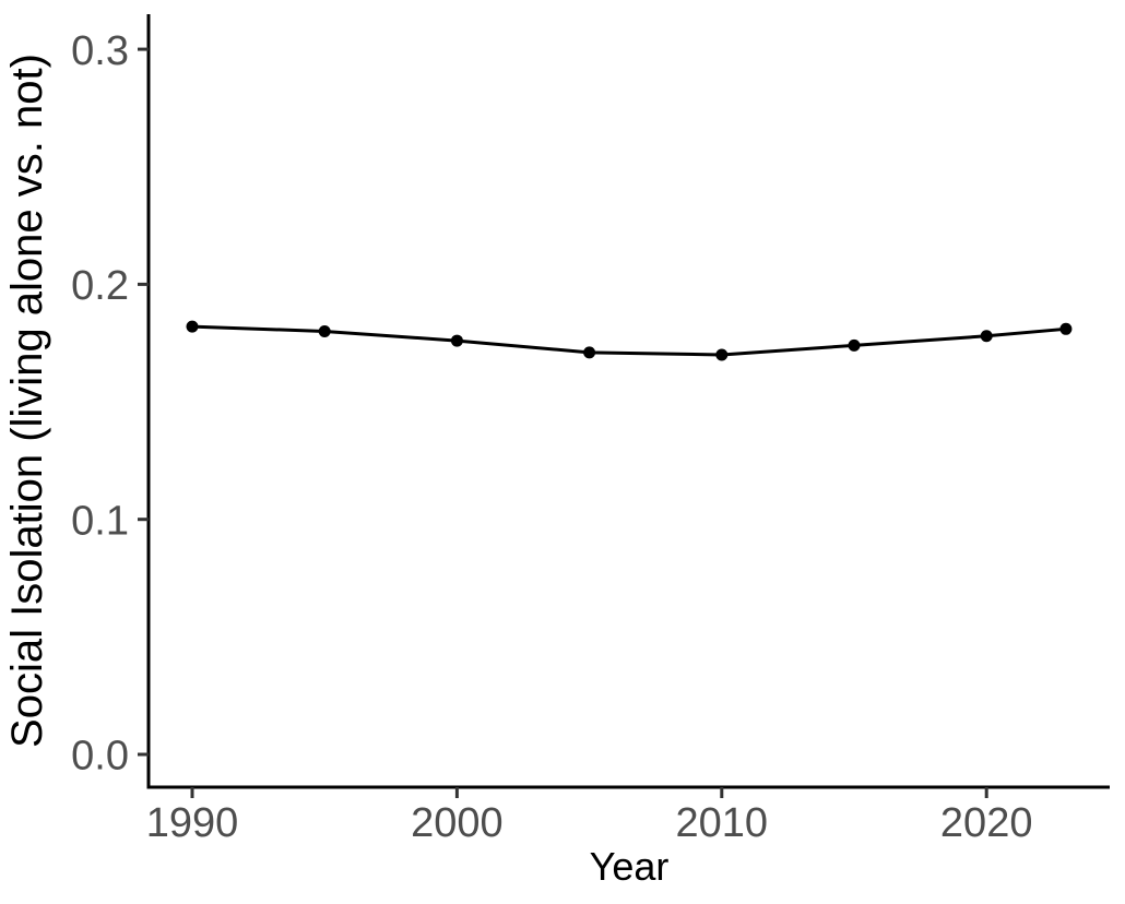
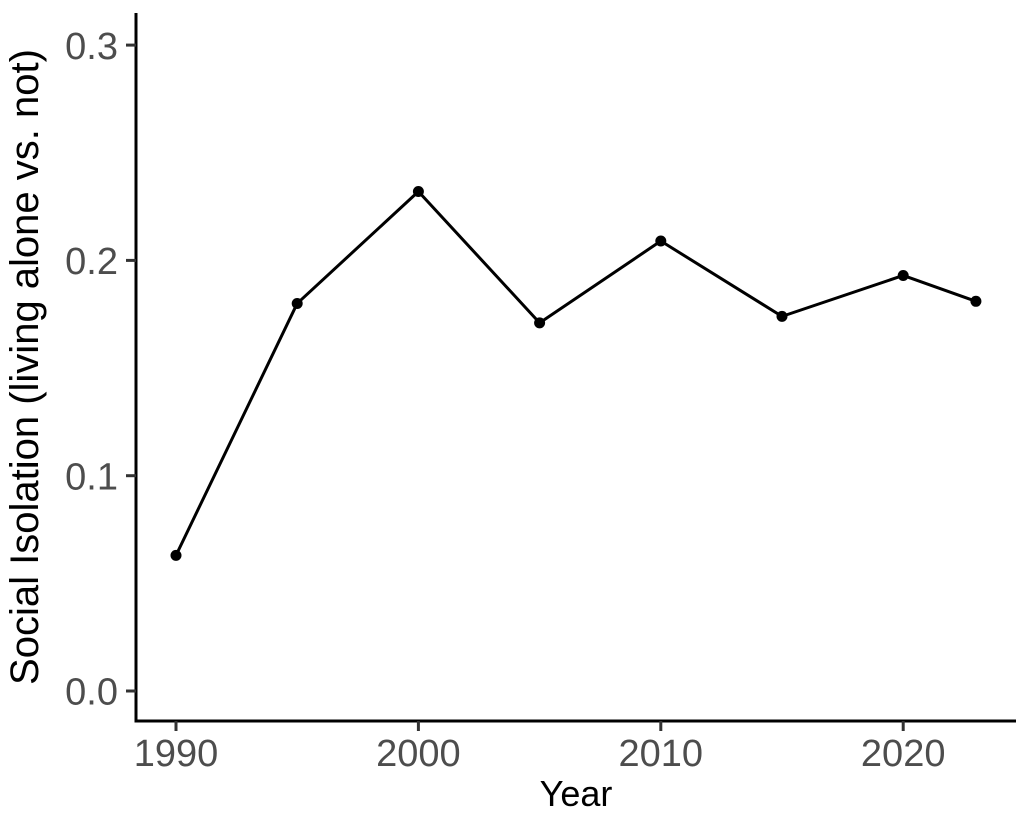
1990: 0.182 -> 0.063
2000: 0.176 -> 0.232
2010: 0.170 -> 0.209
2020: 0.178 -> 0.193
